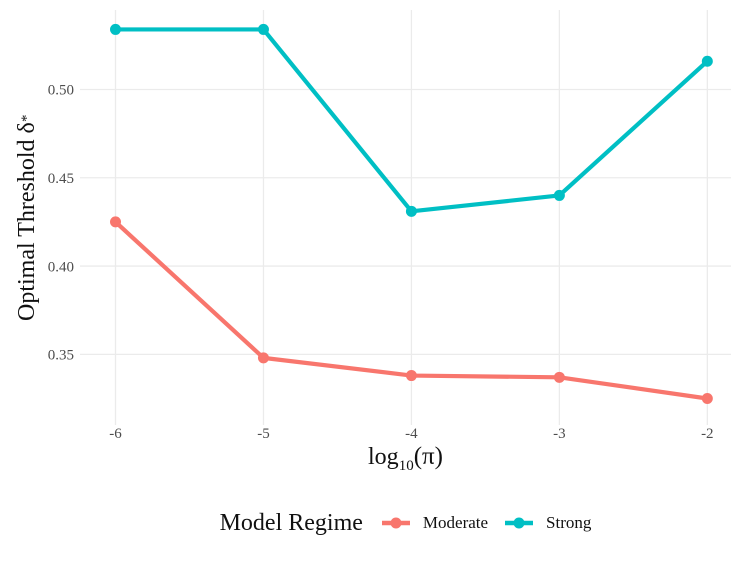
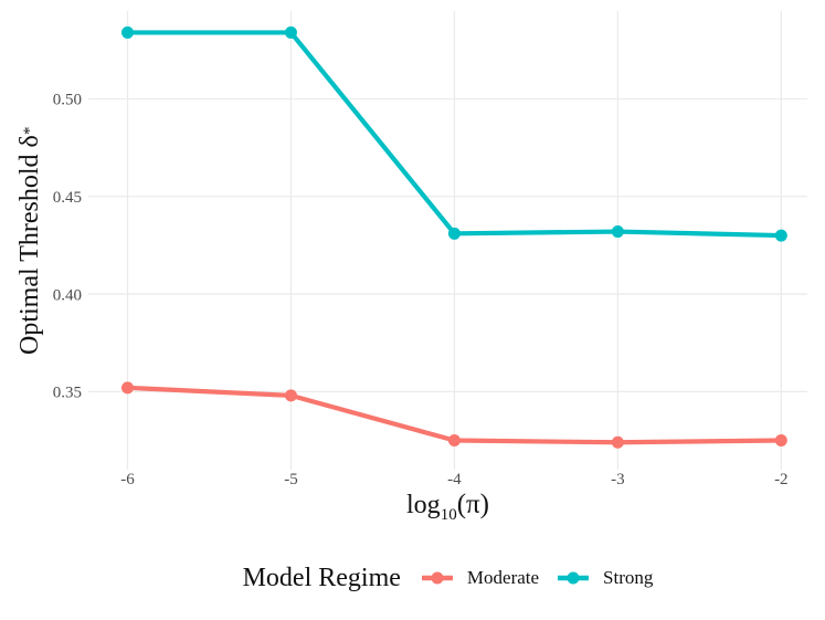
Moderate/-6: 0.425 -> 0.352
Moderate/-4: 0.338 -> 0.325
Moderate/-3: 0.337 -> 0.324
Strong/-3: 0.440 -> 0.432
Strong/-2: 0.516 -> 0.430
